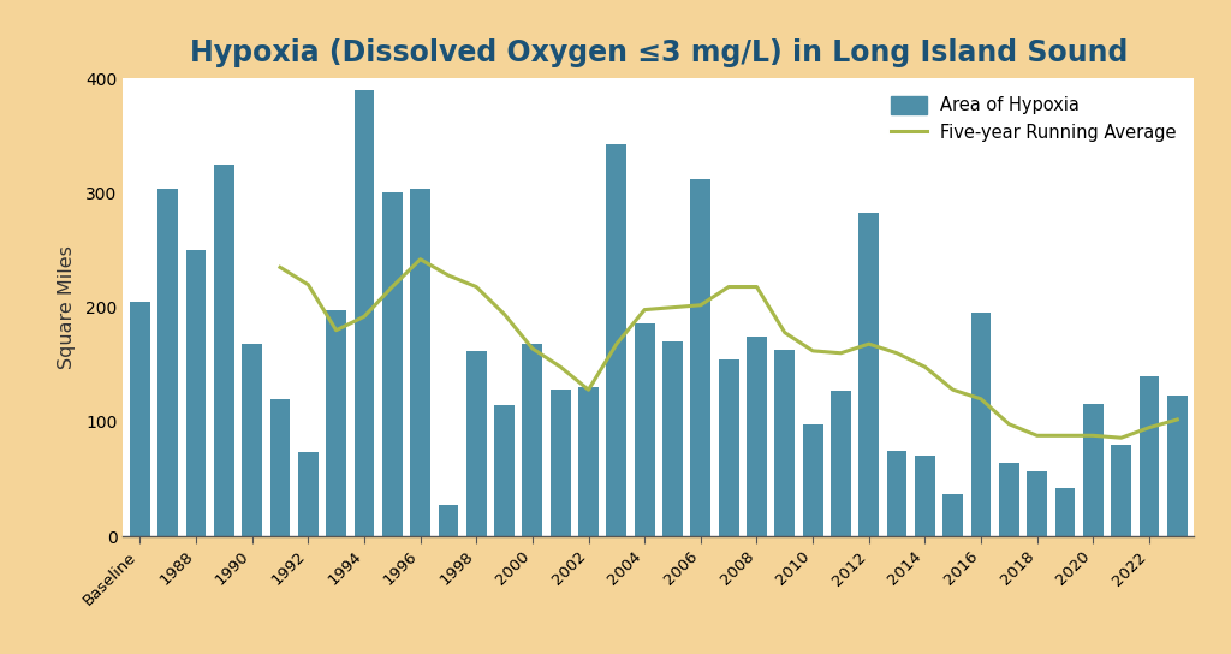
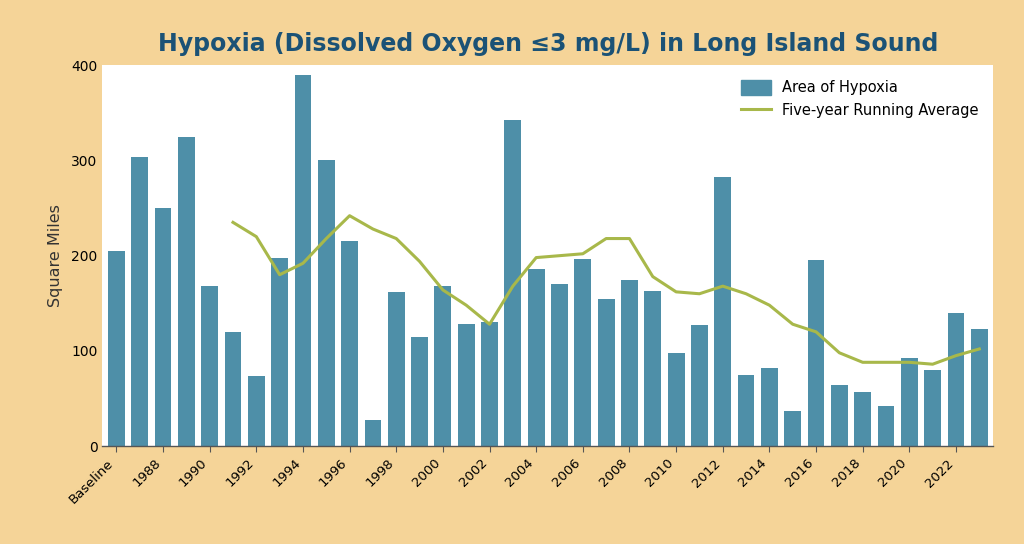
Area of Hypoxia/1996: 304 -> 215
Area of Hypoxia/2006: 312 -> 197
Area of Hypoxia/2014: 70 -> 82
Area of Hypoxia/2020: 116 -> 92
